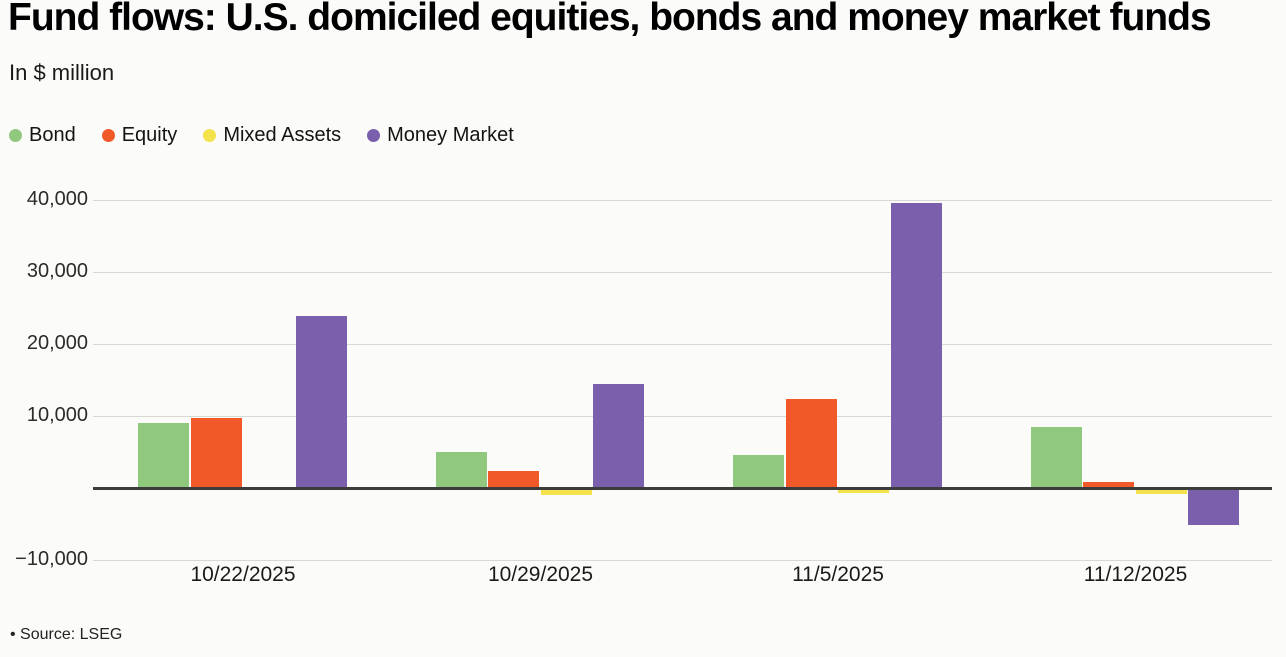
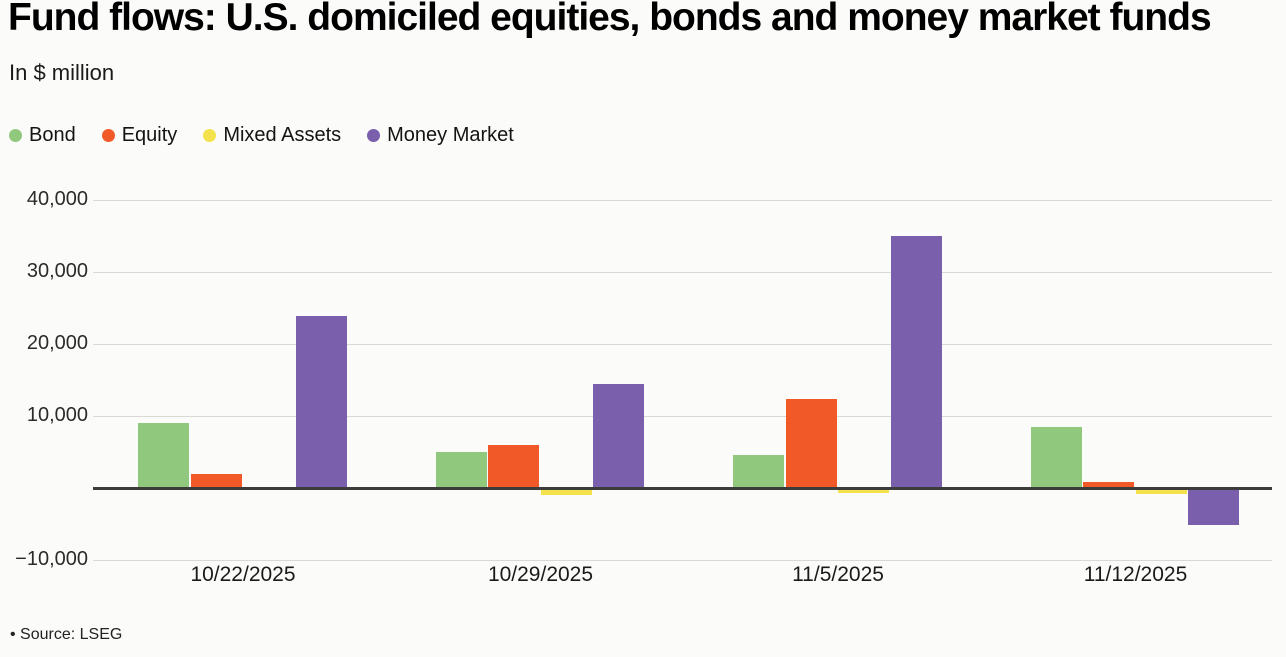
Equity/10/22/2025: 10000 -> 2000
Equity/10/29/2025: 2000 -> 6000
Money Market/11/5/2025: 40000 -> 35000
